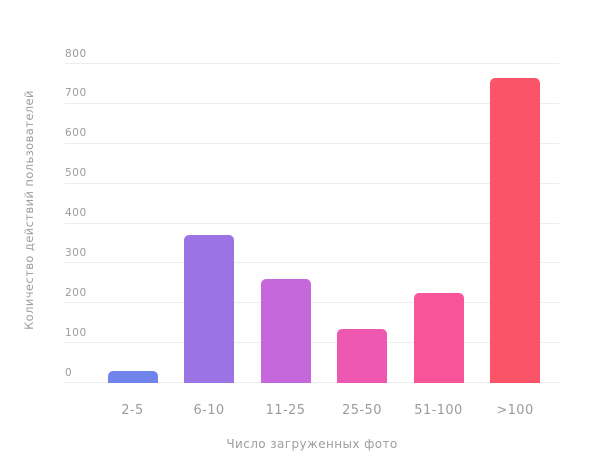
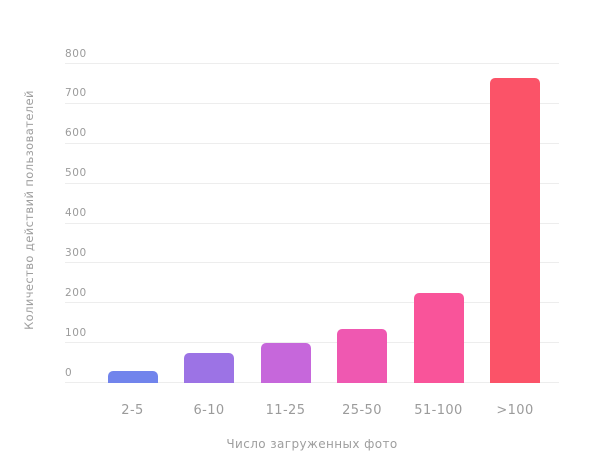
6-10: 370 -> 80
11-25: 260 -> 100
